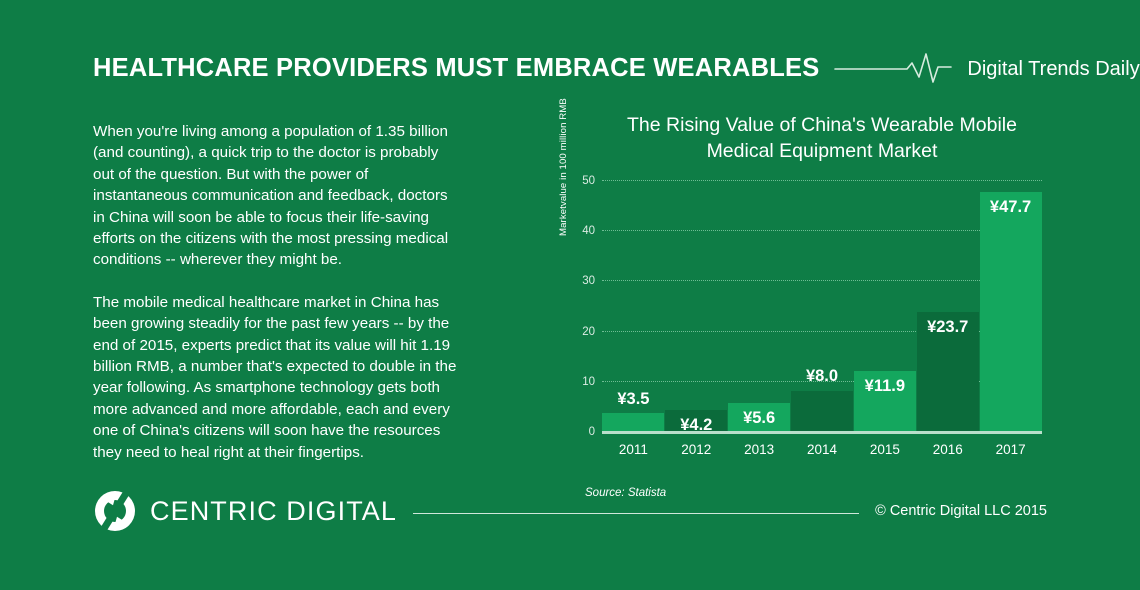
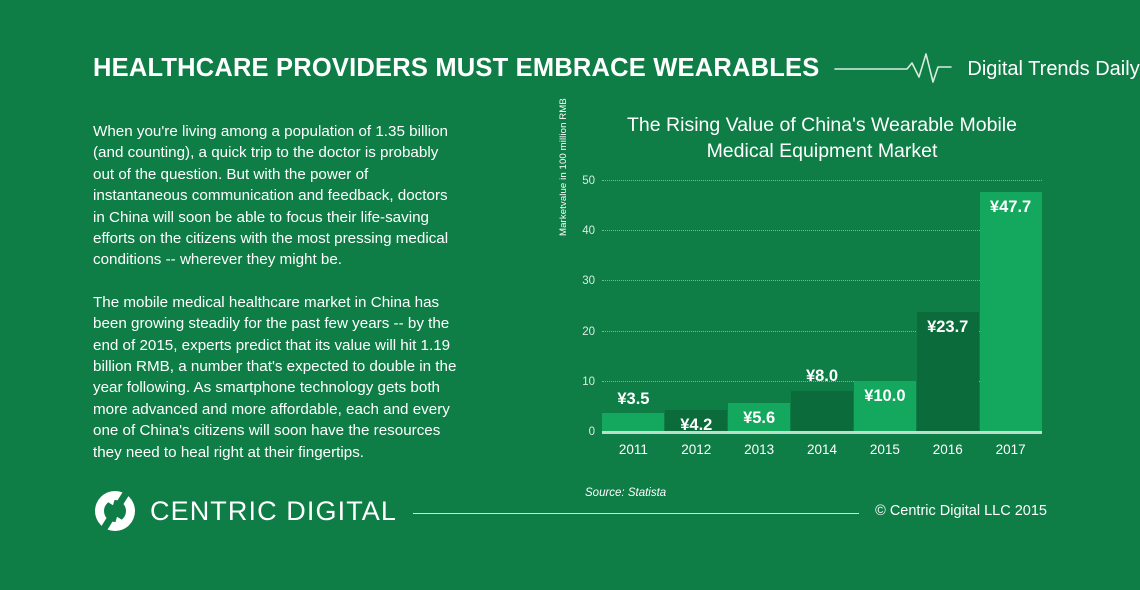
2015: ¥11.9 -> ¥10.0
